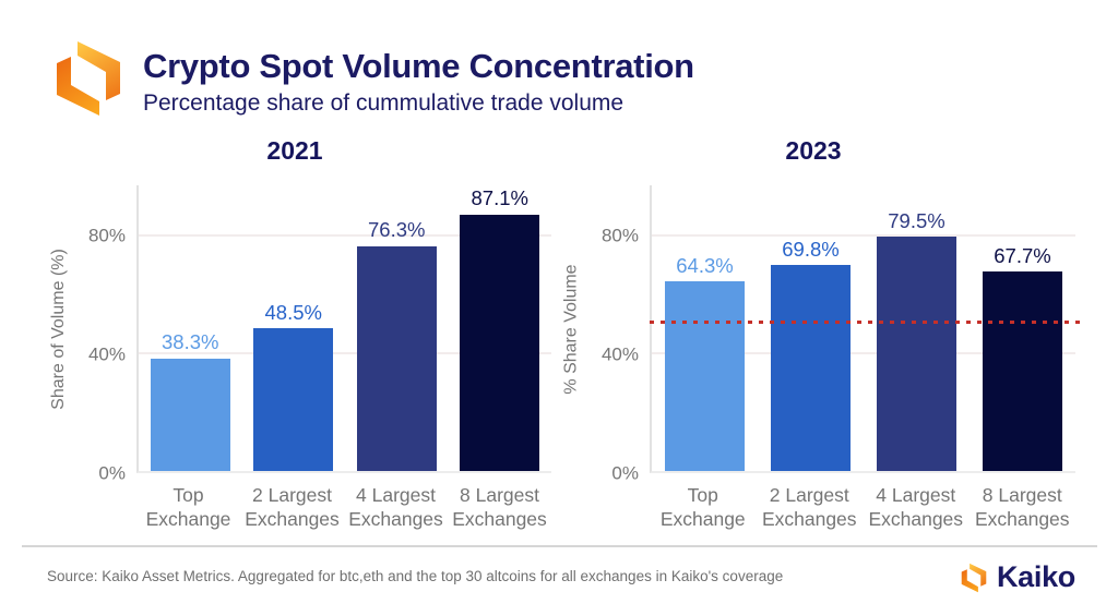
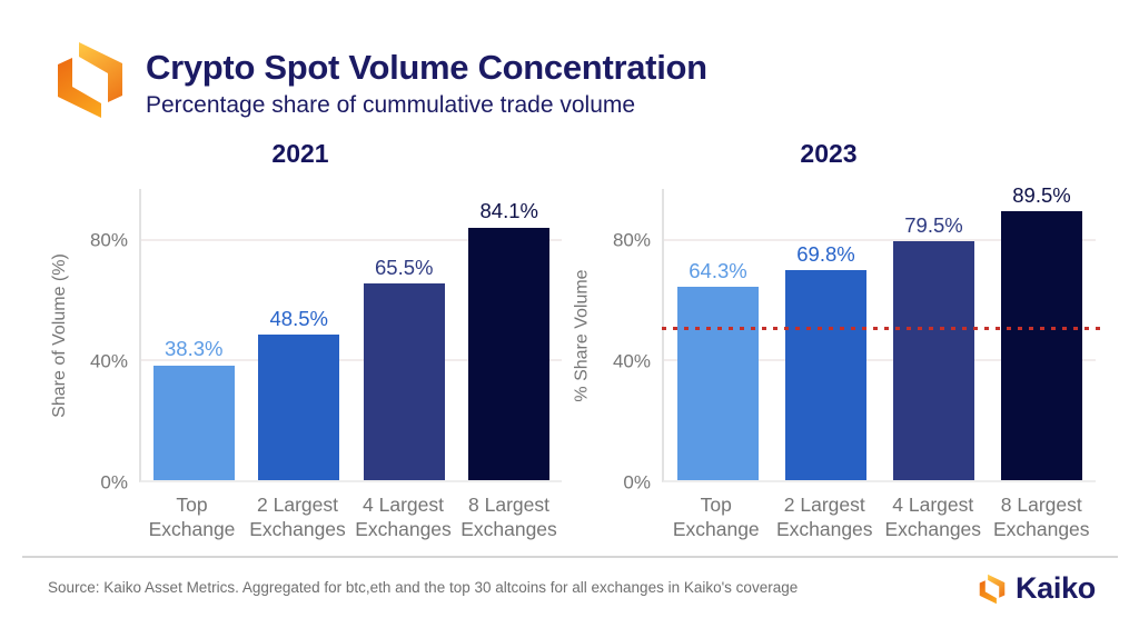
2021/4 Largest Exchanges: 76.3% -> 65.5%
2021/8 Largest Exchanges: 87.1% -> 84.1%
2023/8 Largest Exchanges: 67.7% -> 89.5%
